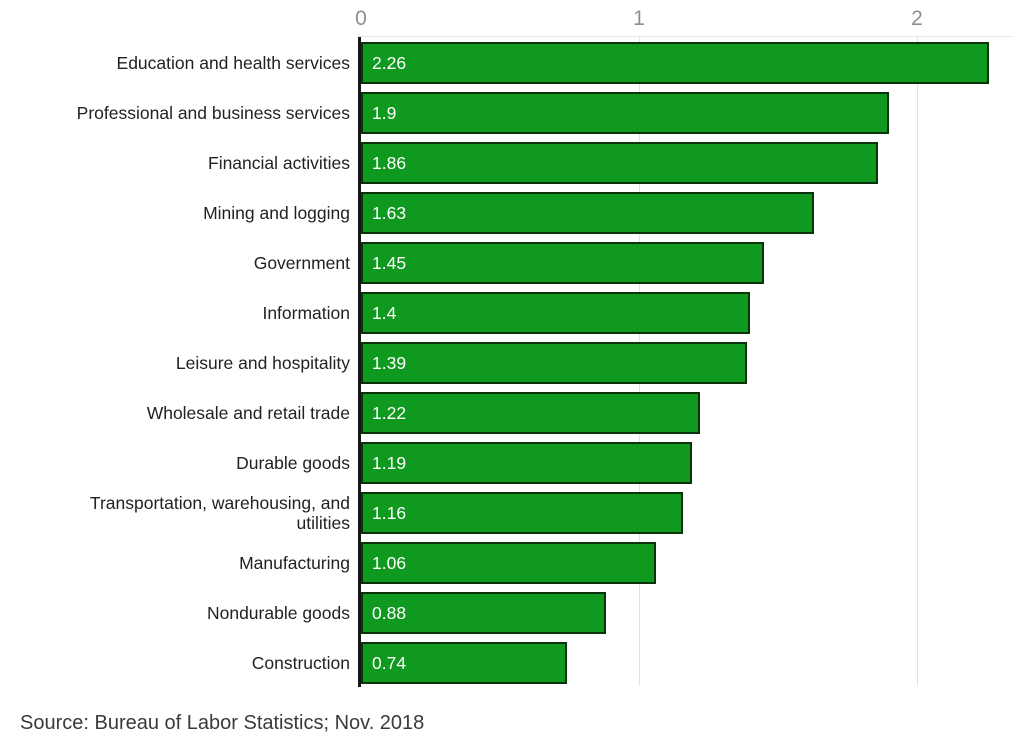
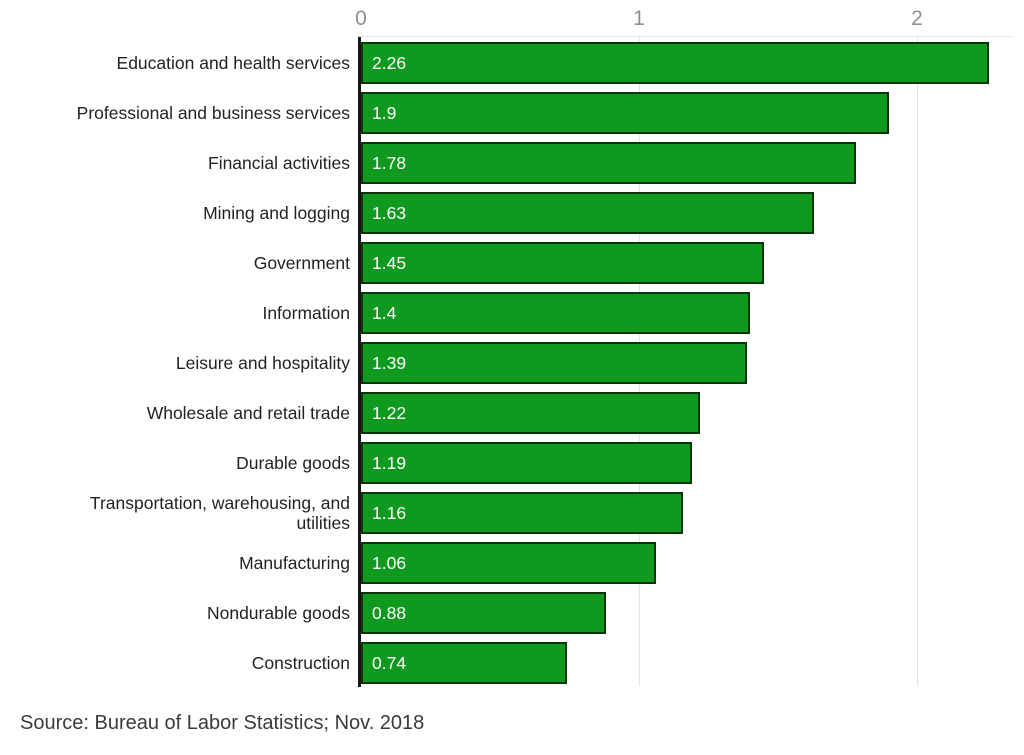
Financial activities: 1.86 -> 1.78
